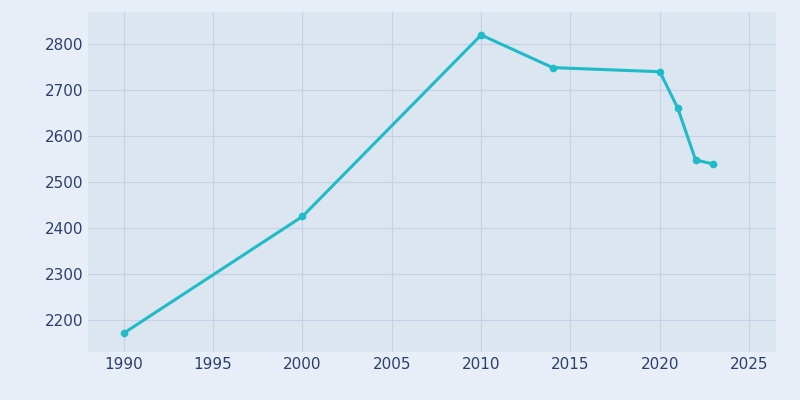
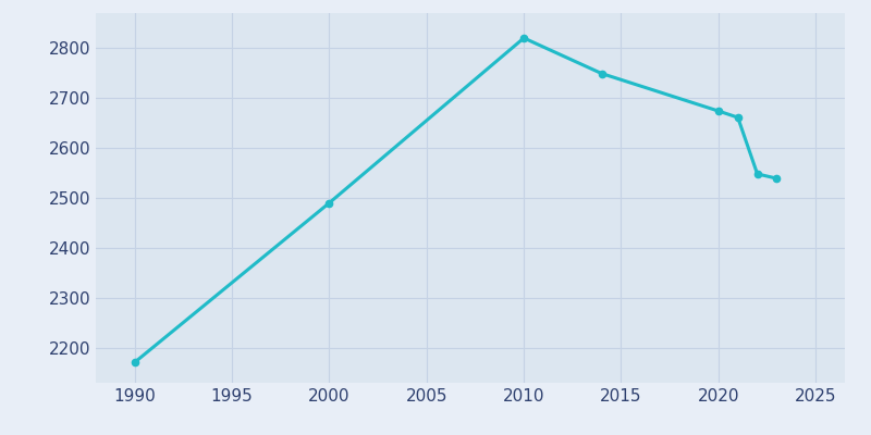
2000: 2425 -> 2490
2020: 2740 -> 2674
